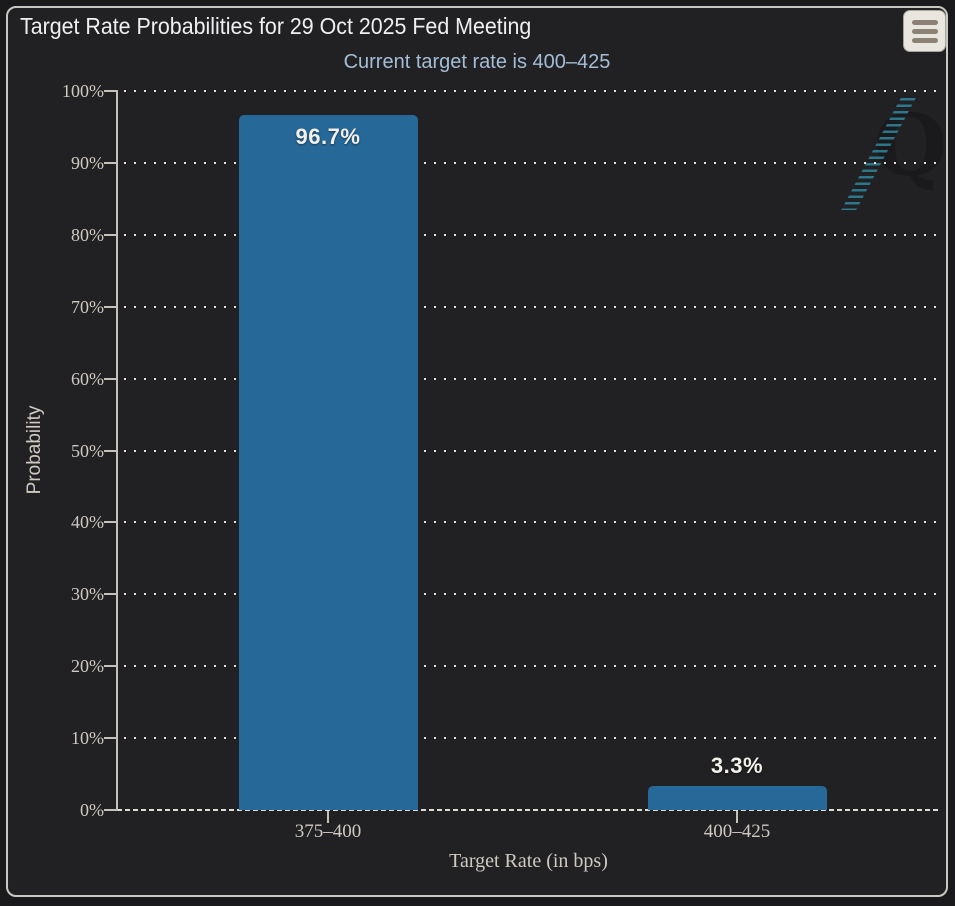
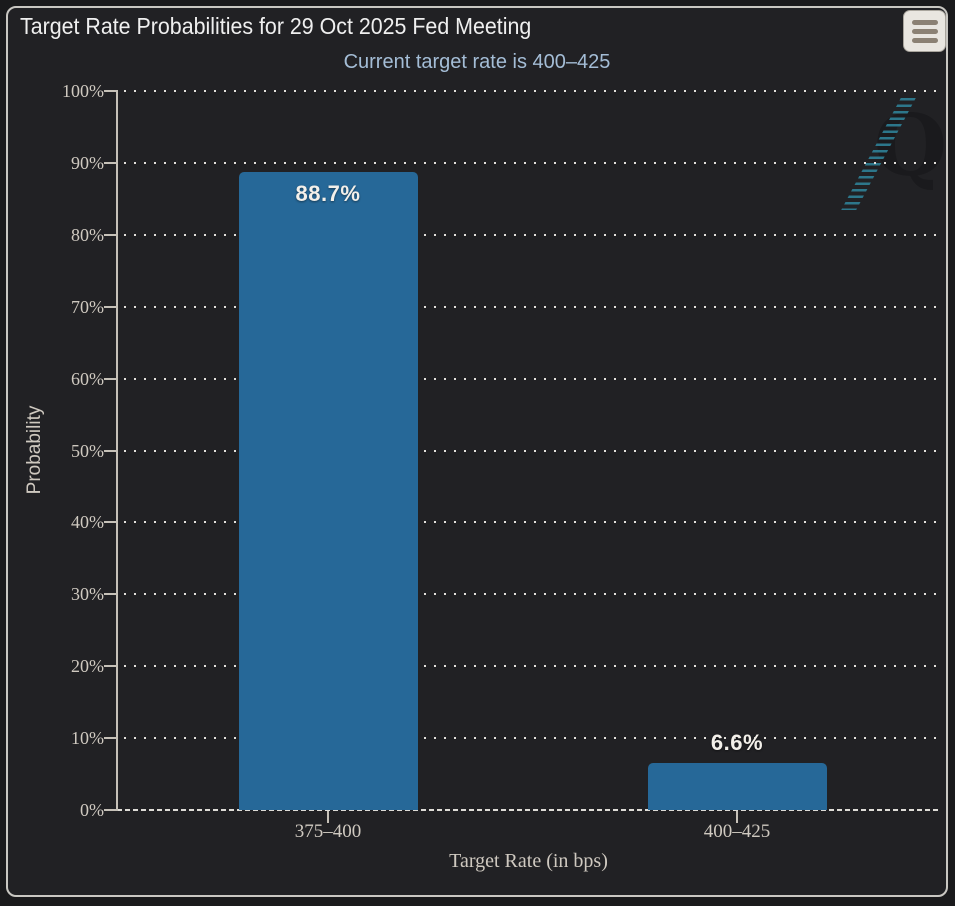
375–400: 96.7% -> 88.7%
400–425: 3.3% -> 6.6%
